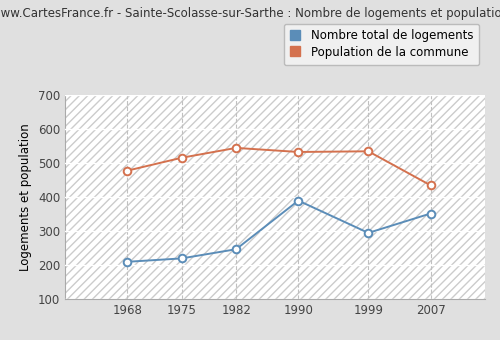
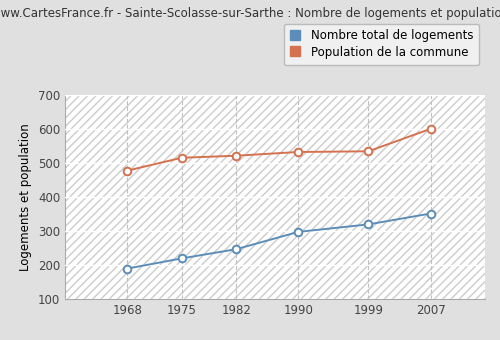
Nombre total de logements/1968: 210 -> 190
Population de la commune/1982: 545 -> 522
Nombre total de logements/1990: 390 -> 298
Nombre total de logements/1999: 295 -> 320
Population de la commune/2007: 435 -> 601
